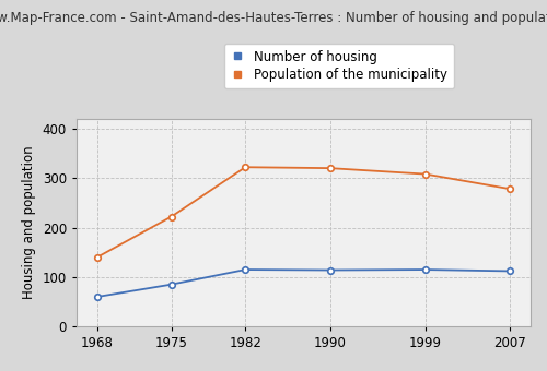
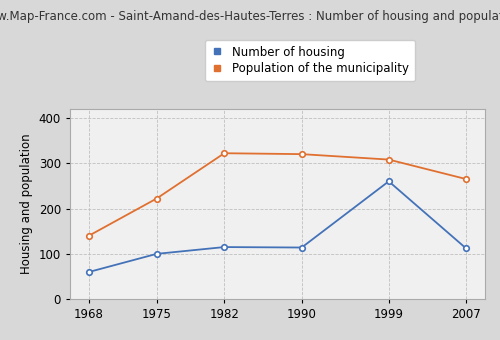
Number of housing/1975: 85 -> 100
Number of housing/1999: 115 -> 260
Population of the municipality/2007: 278 -> 265
